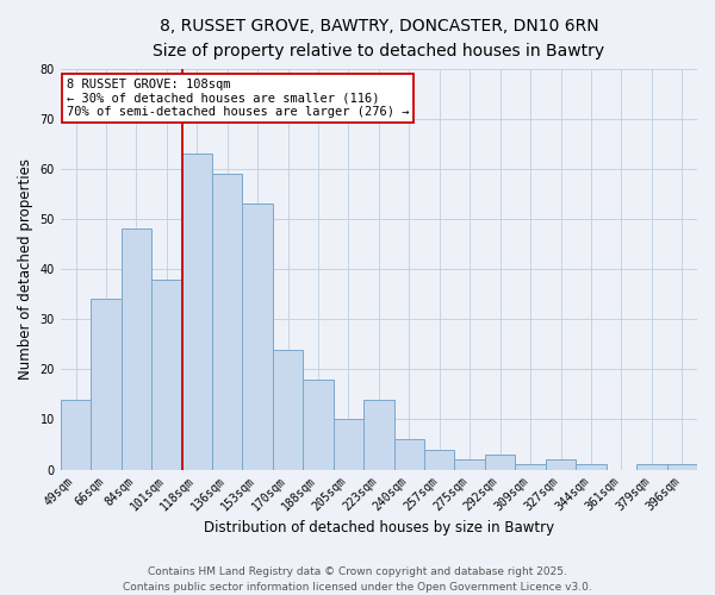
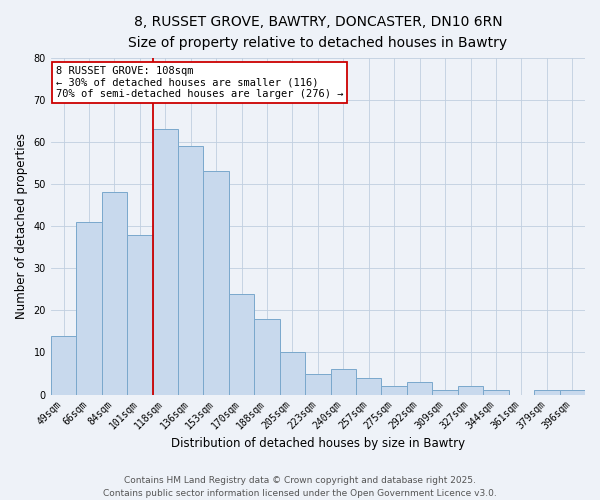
66sqm: 34 -> 41
223sqm: 14 -> 5
